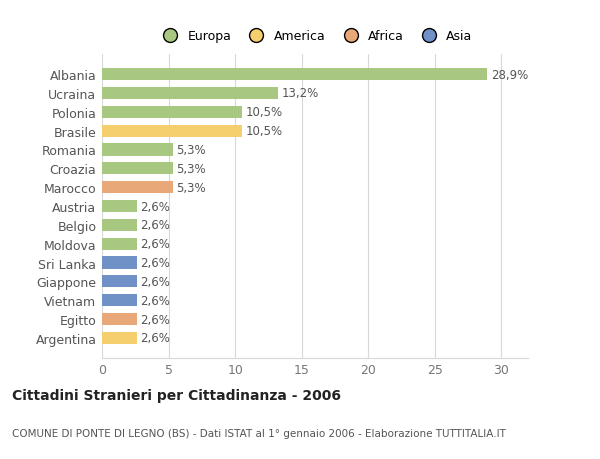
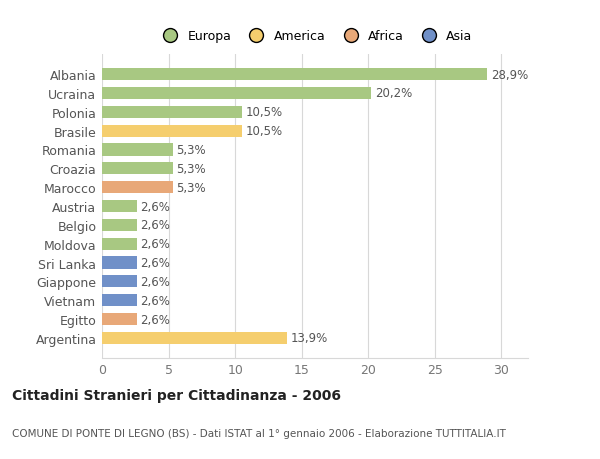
Ucraina: 13,2% -> 20,2%
Argentina: 2,6% -> 13,9%
